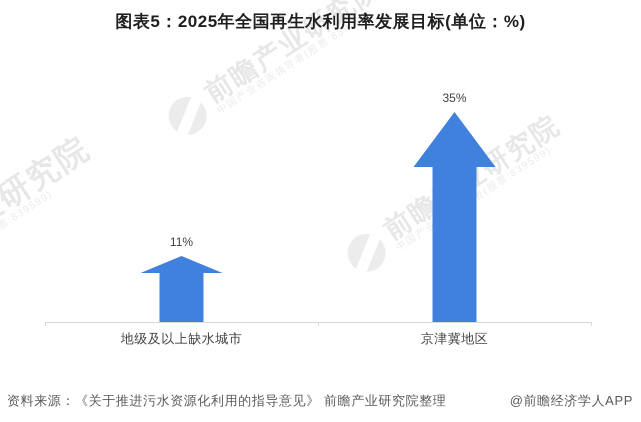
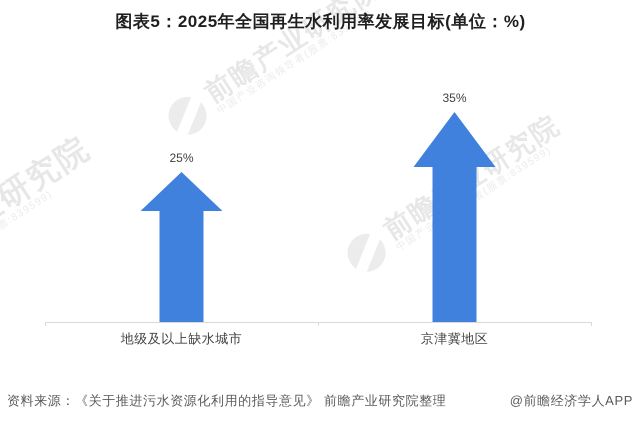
地级及以上缺水城市: 11% -> 25%
